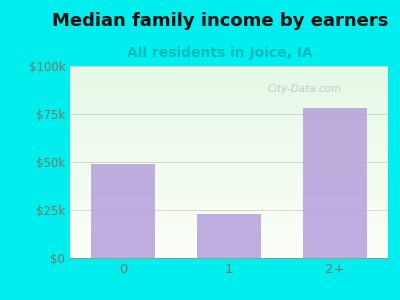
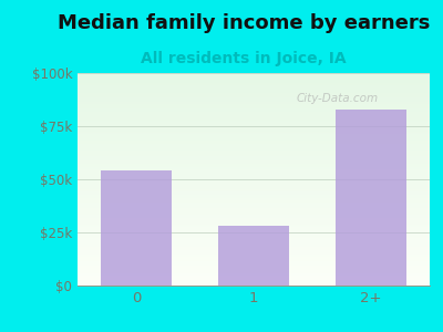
0: $49k -> $54k
1: $23k -> $28k
2+: $78k -> $83k
